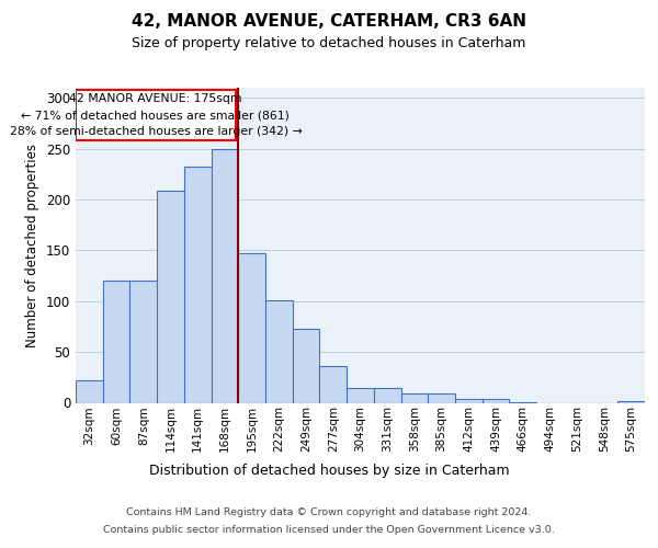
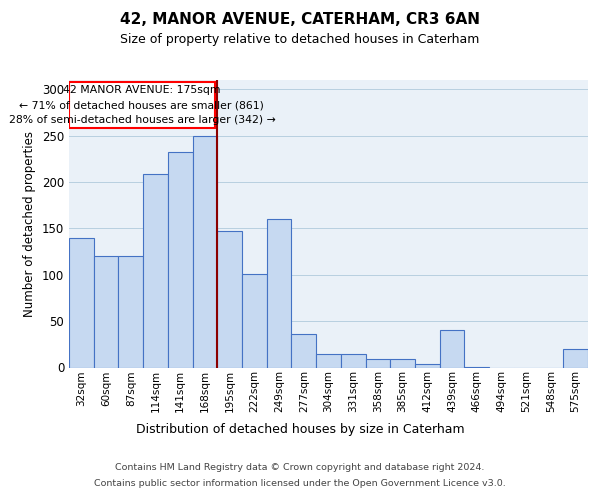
32sqm: 22 -> 140
249sqm: 73 -> 160
439sqm: 4 -> 40
575sqm: 2 -> 20
